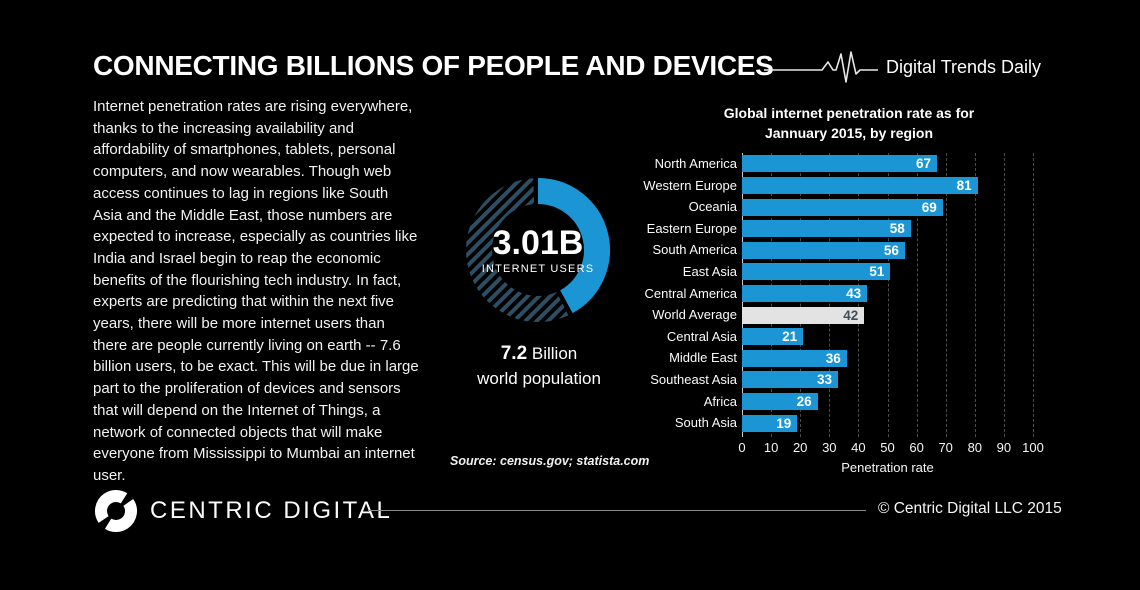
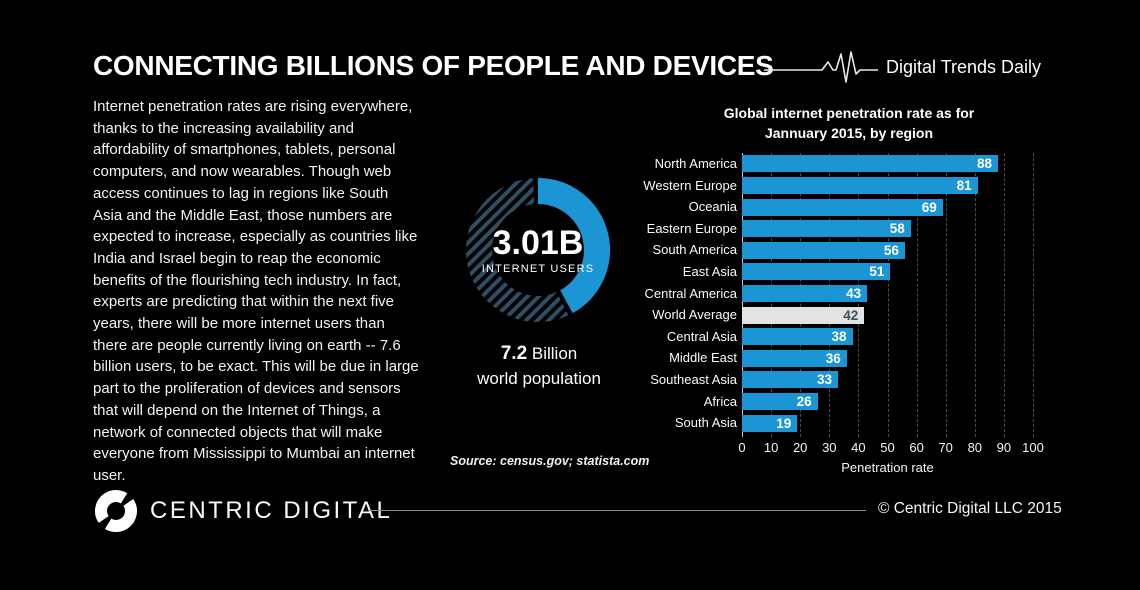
North America: 67 -> 88
Central Asia: 21 -> 38
